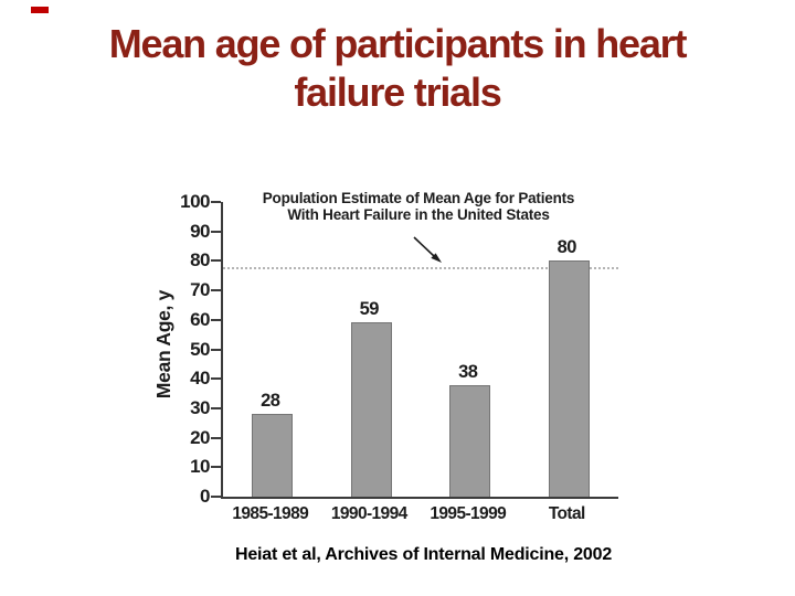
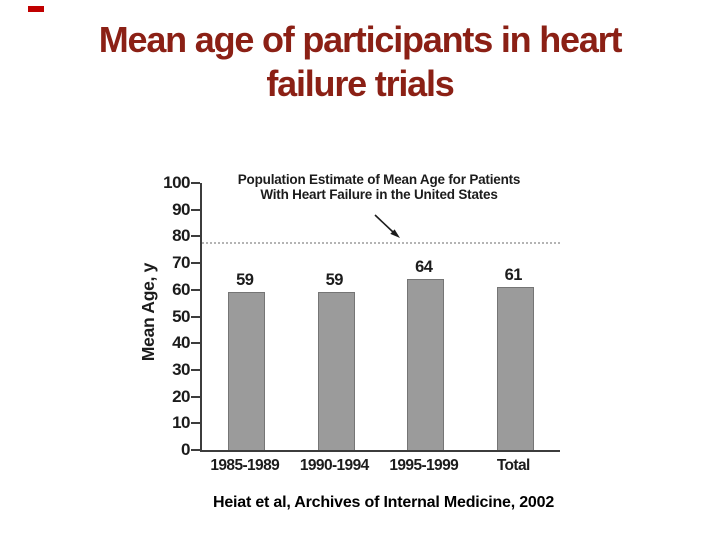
1985-1989: 28 -> 59
1995-1999: 38 -> 64
Total: 80 -> 61
